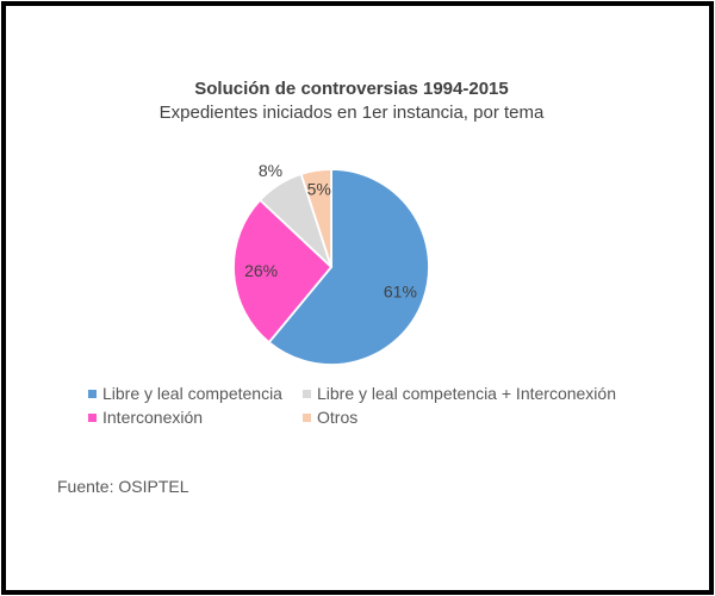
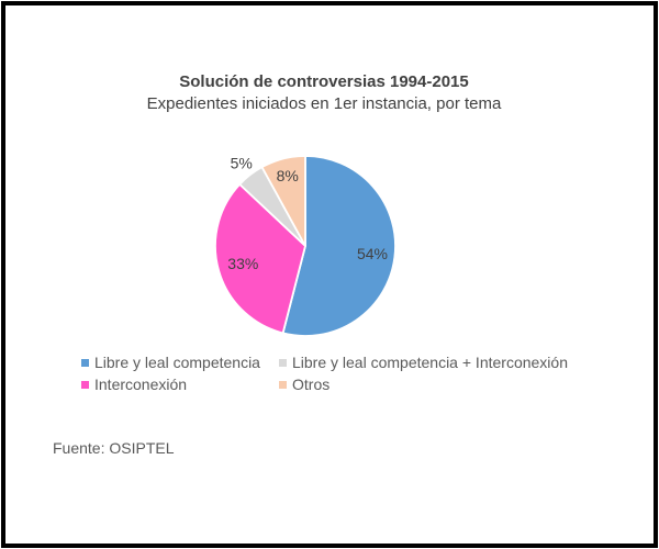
Libre y leal competencia: 61% -> 54%
Interconexión: 26% -> 33%
Libre y leal competencia + Interconexión: 8% -> 5%
Otros: 5% -> 8%
